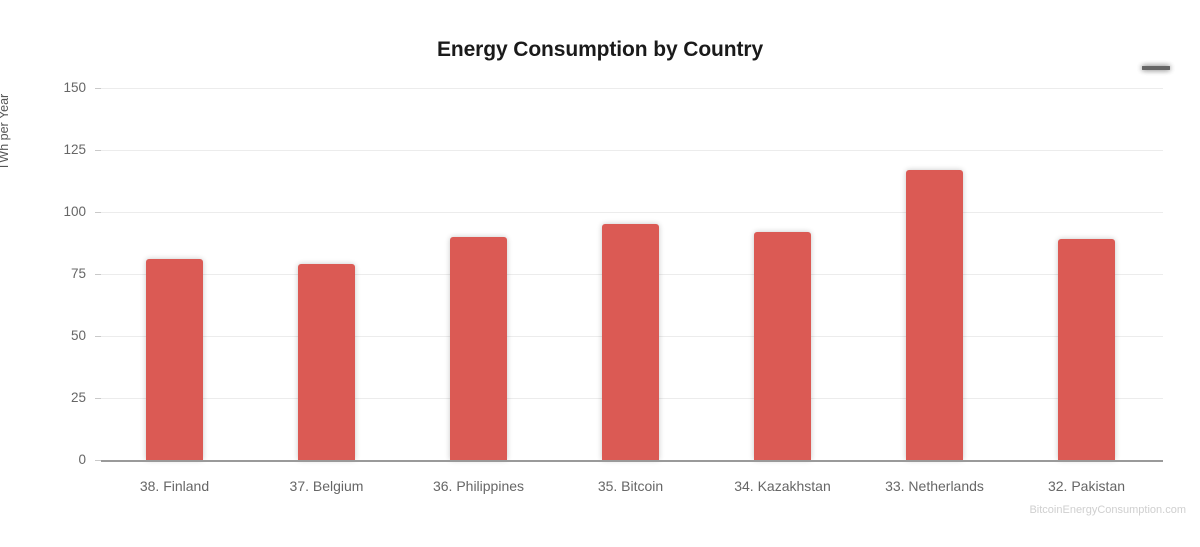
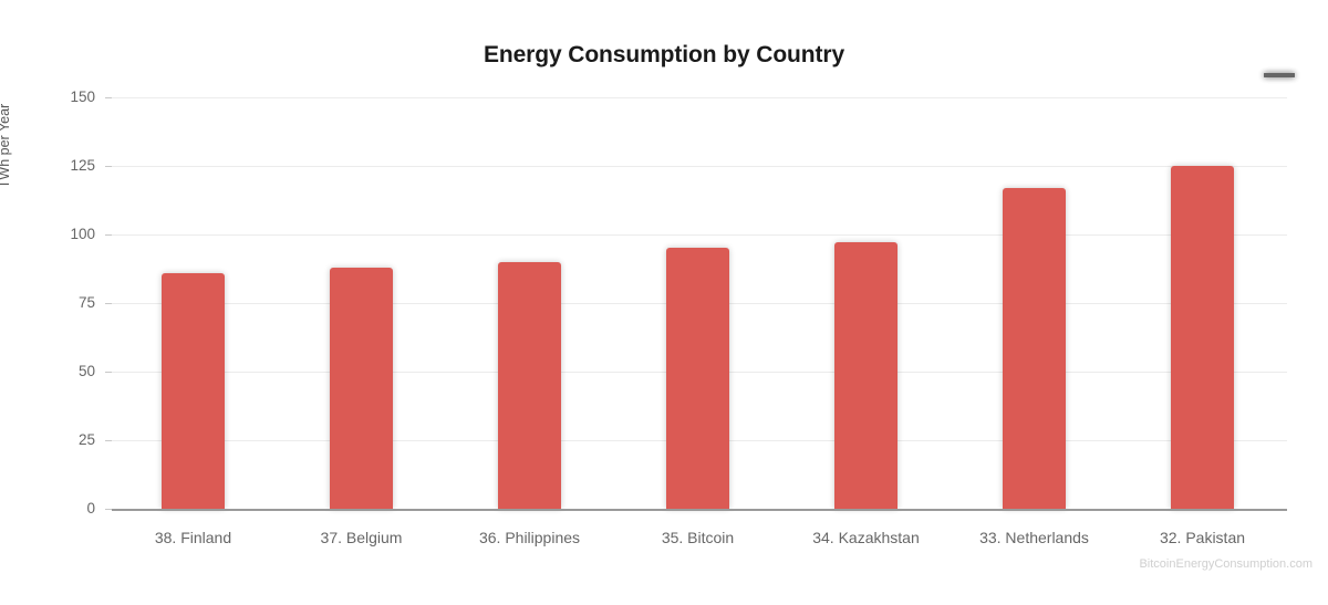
38. Finland: 81 -> 86
37. Belgium: 79 -> 88
34. Kazakhstan: 92 -> 97
32. Pakistan: 89 -> 125
